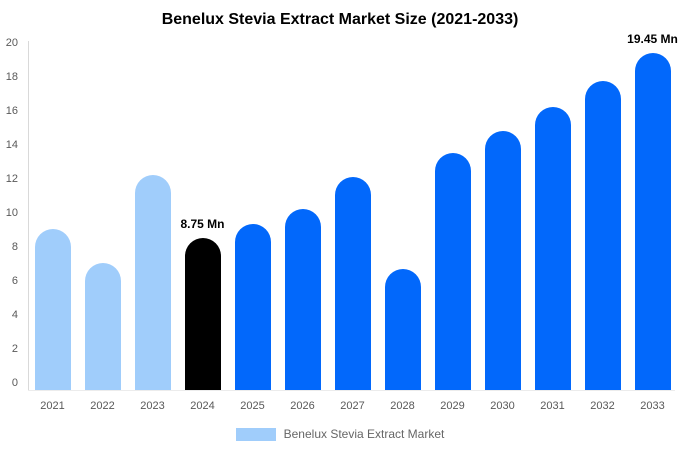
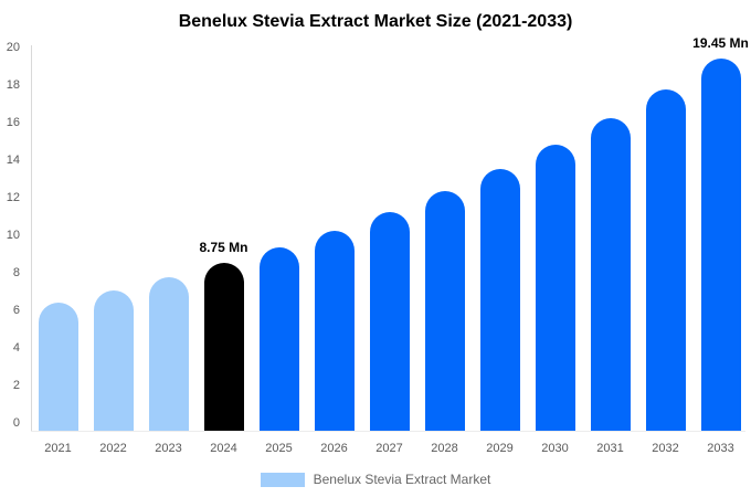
2021: 9.3 -> 6.7
2023: 12.4 -> 8.0
2027: 12.3 -> 11.4
2028: 7.0 -> 12.5
